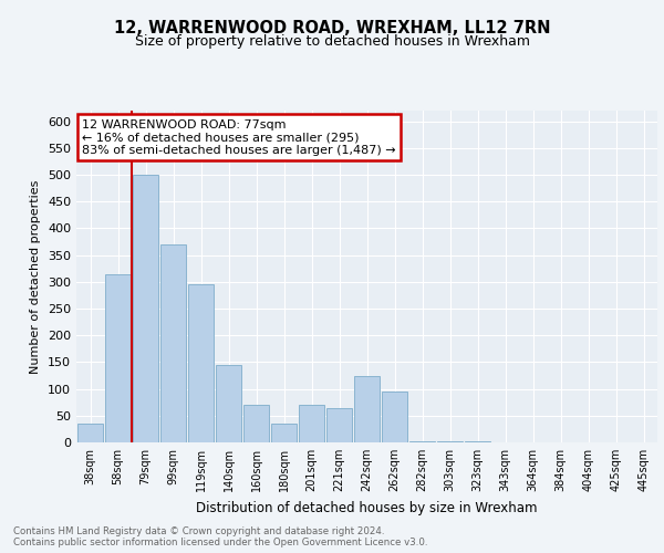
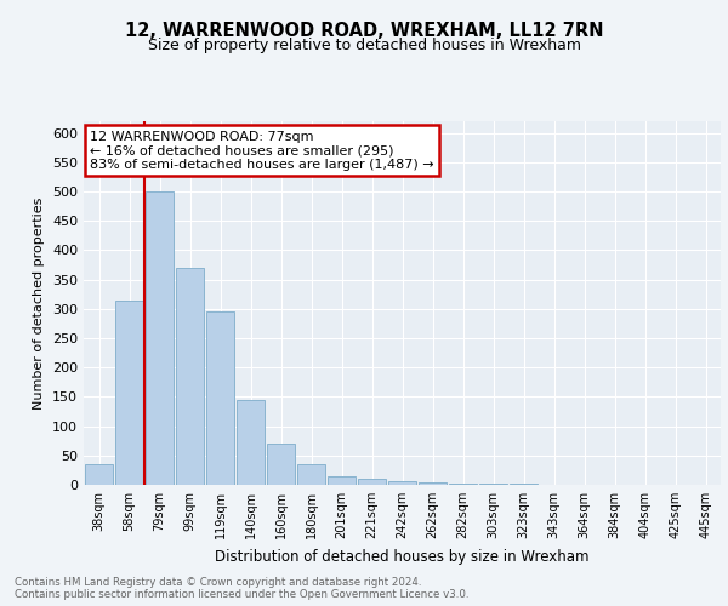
201sqm: 70 -> 15
221sqm: 65 -> 10
242sqm: 125 -> 6
262sqm: 95 -> 4
